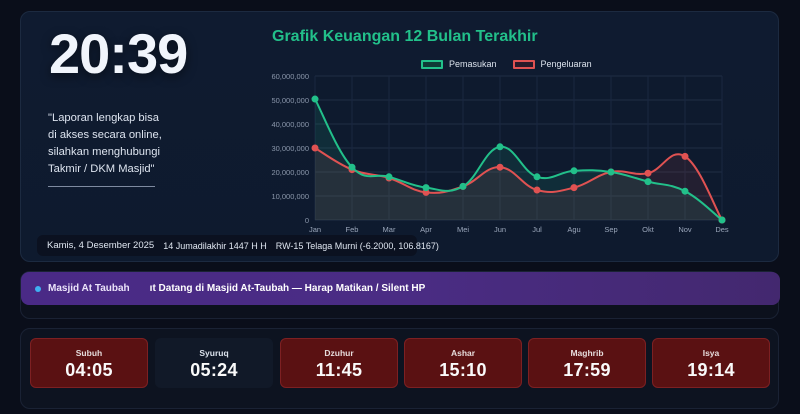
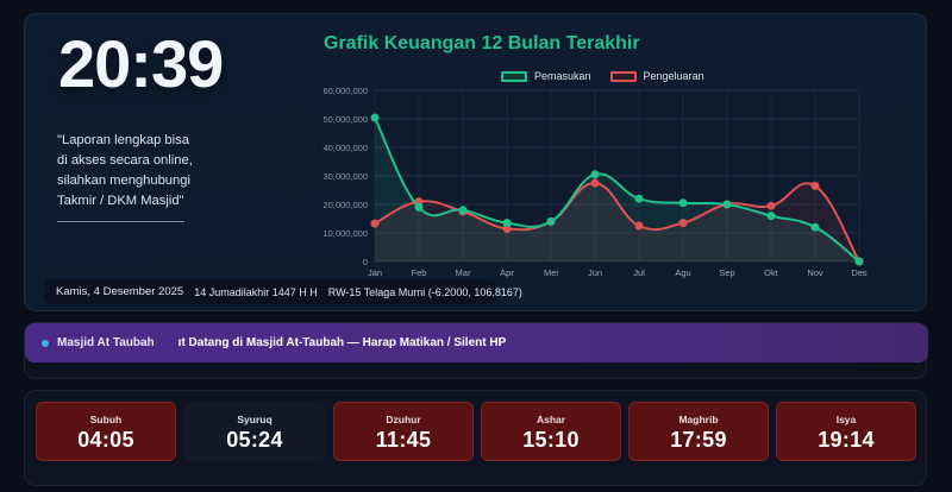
Pengeluaran/Jan: 30000000 -> 13000000
Pemasukan/Feb: 22000000 -> 19000000
Pengeluaran/Jun: 22000000 -> 28000000
Pemasukan/Jul: 18000000 -> 22000000
